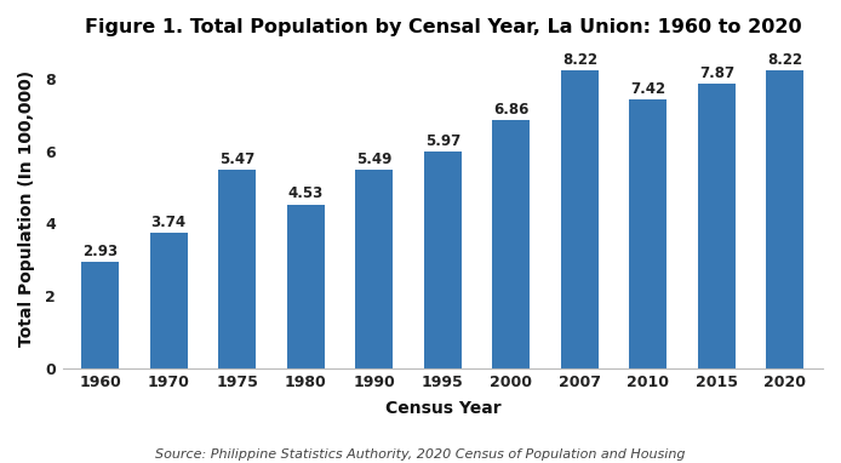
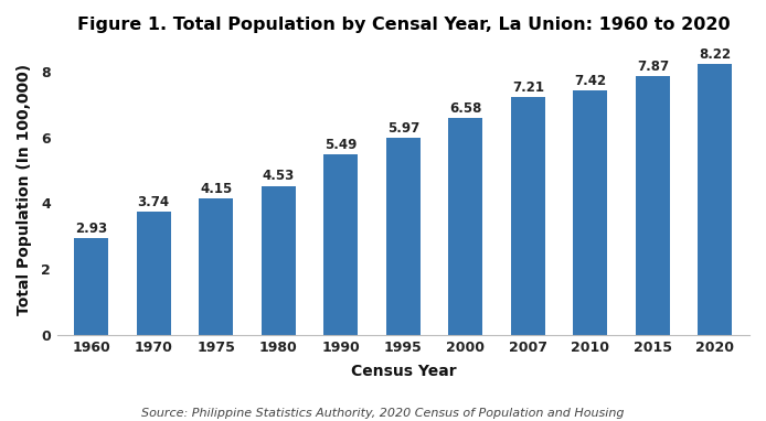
1975: 5.47 -> 4.15
2000: 6.86 -> 6.58
2007: 8.22 -> 7.21
